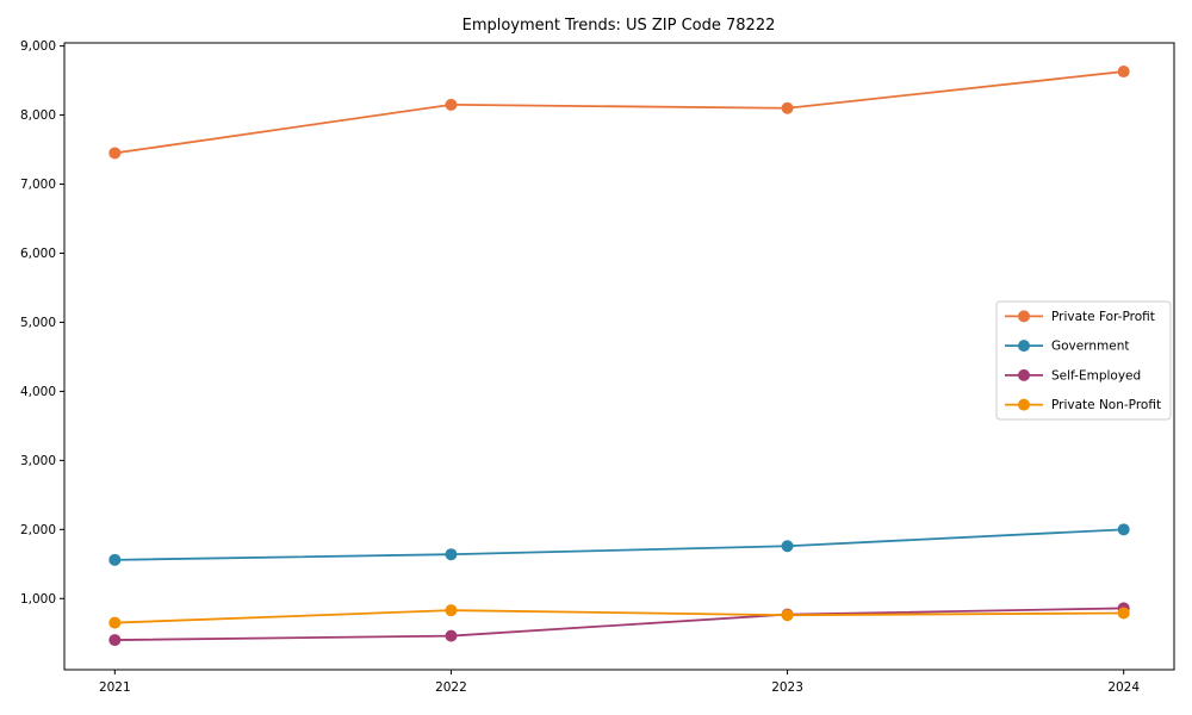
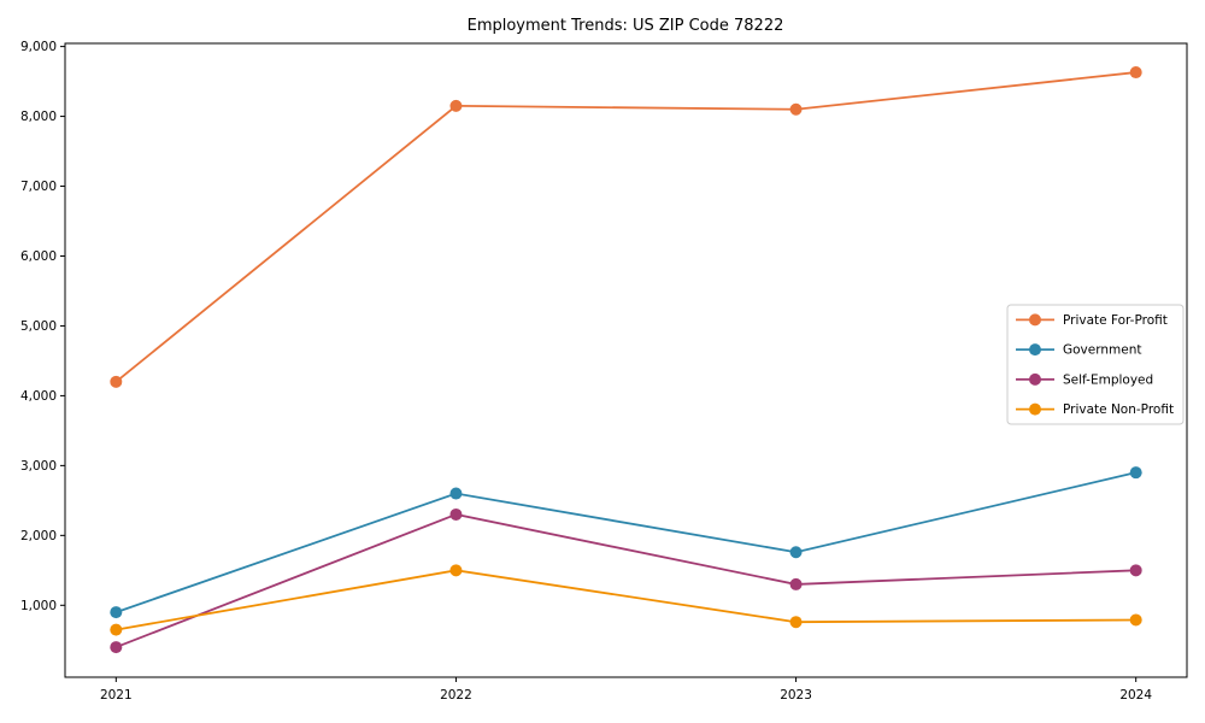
Private For-Profit/2021: 7400 -> 4200
Government/2021: 1600 -> 900
Government/2022: 1600 -> 2600
Self-Employed/2022: 500 -> 2300
Private Non-Profit/2022: 800 -> 1500
Self-Employed/2023: 800 -> 1300
Government/2024: 2000 -> 2900
Self-Employed/2024: 900 -> 1500
